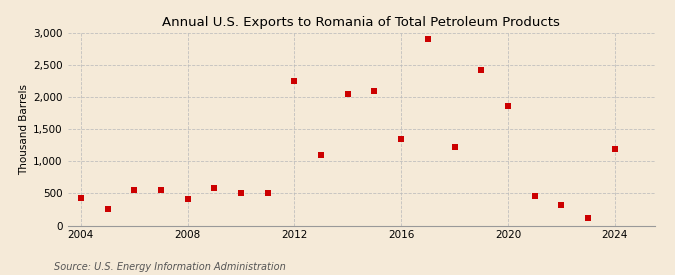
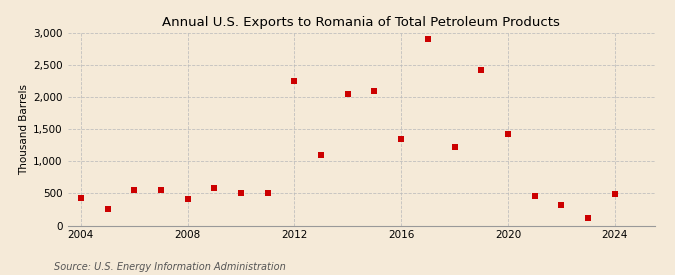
2020: 1,860 -> 1,430
2024: 1,200 -> 490
